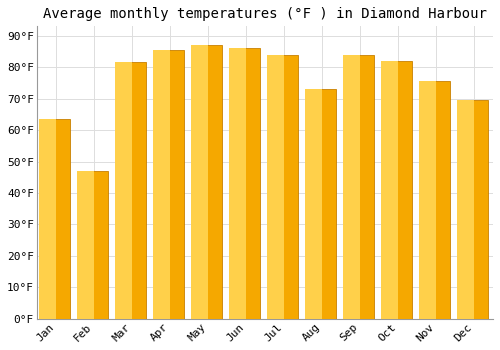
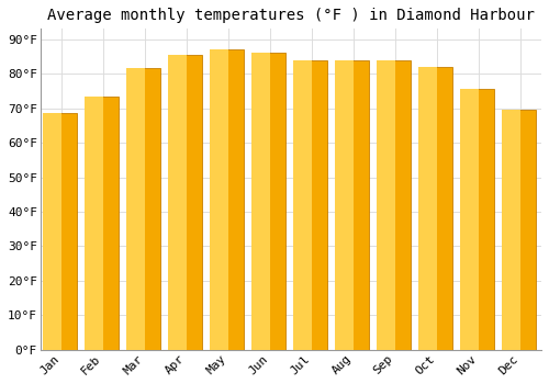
Jan: 63.5°F -> 68.5°F
Feb: 47.0°F -> 73.5°F
Aug: 73.0°F -> 84.0°F
